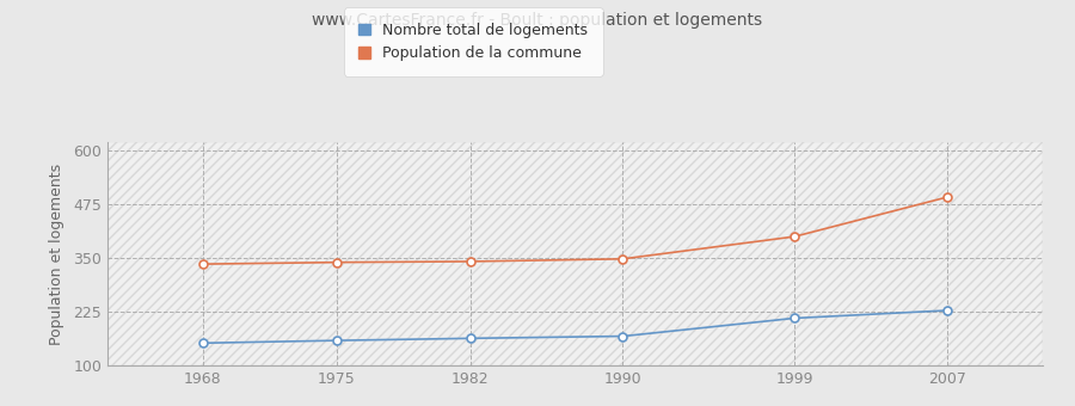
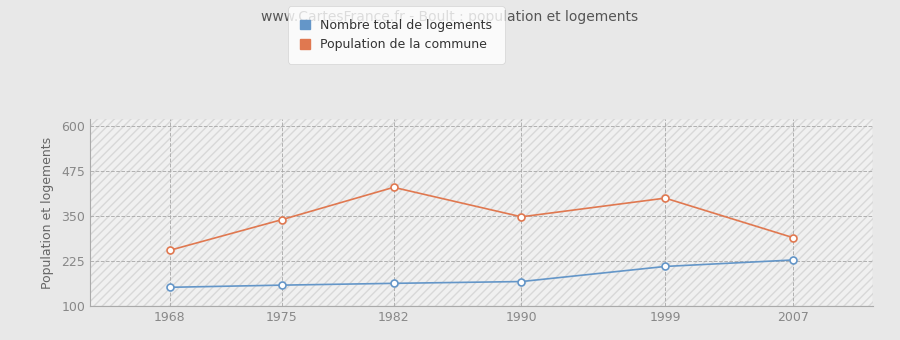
Population de la commune/1968: 336 -> 255
Population de la commune/1982: 342 -> 430
Population de la commune/2007: 492 -> 290
